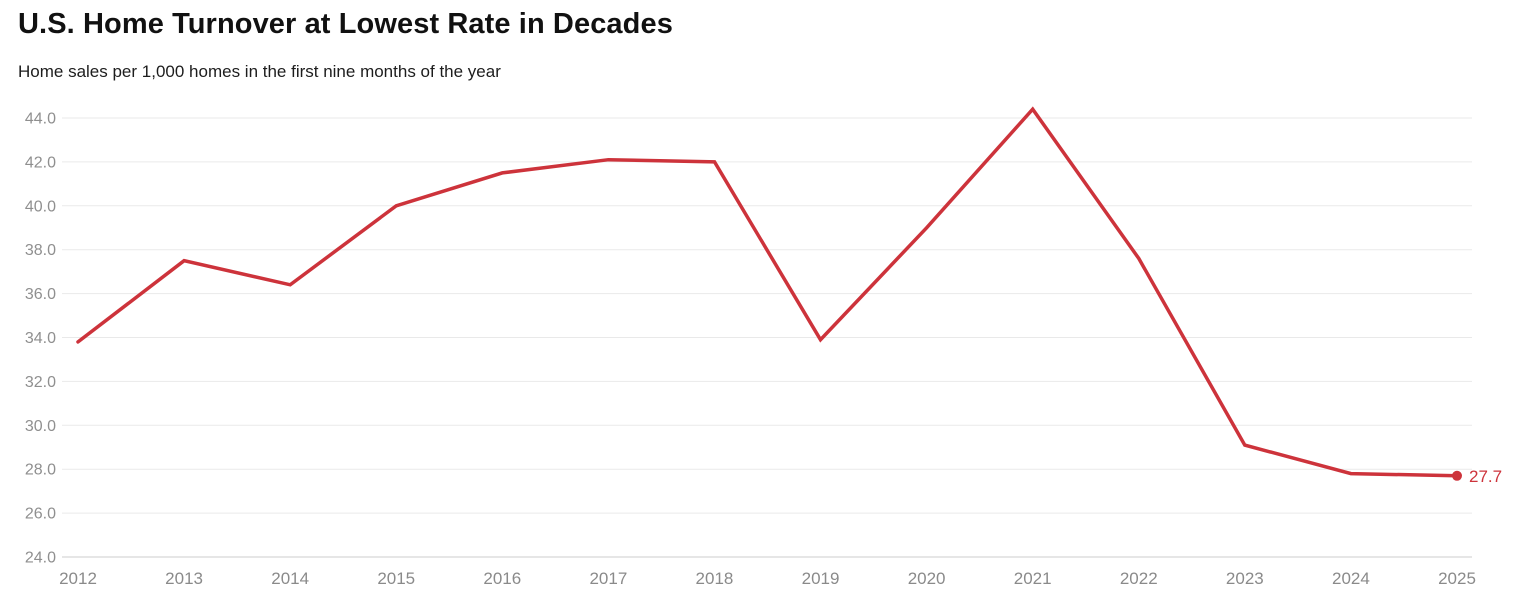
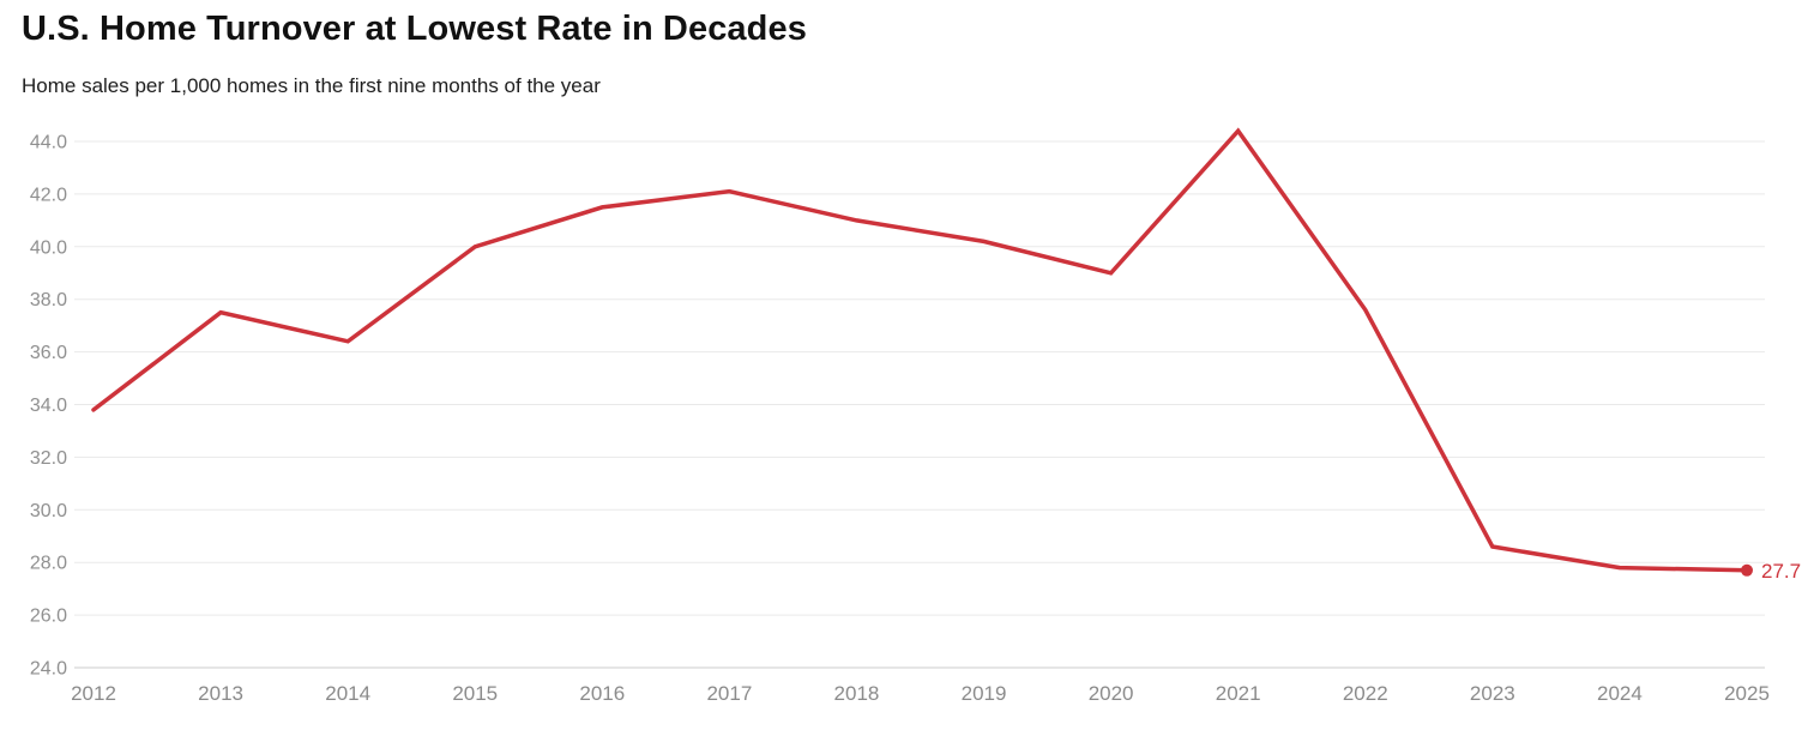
2018: 42.0 -> 41.0
2019: 33.9 -> 40.2
2023: 29.1 -> 28.6
